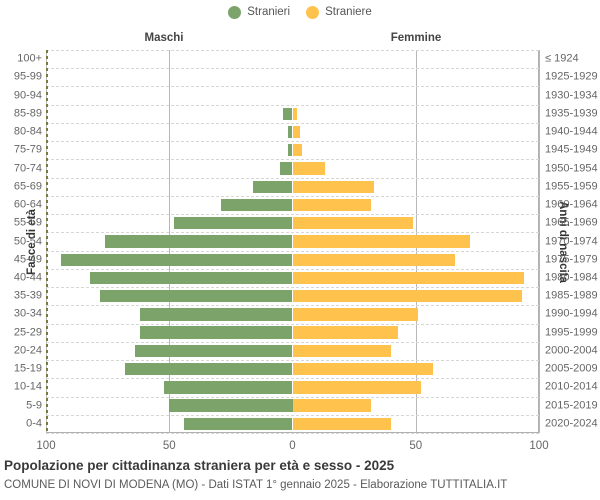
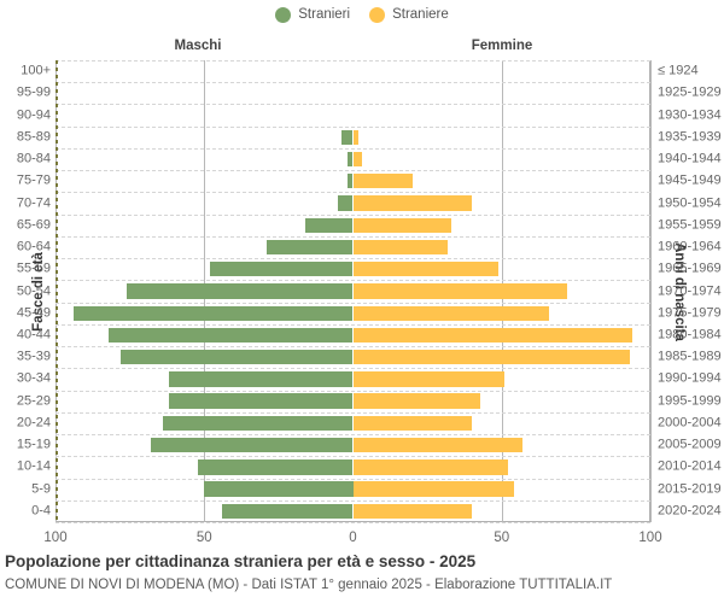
Straniere/75-79: 4 -> 20
Straniere/70-74: 13 -> 40
Straniere/5-9: 32 -> 54
